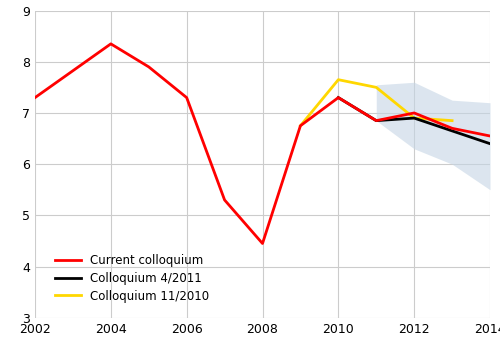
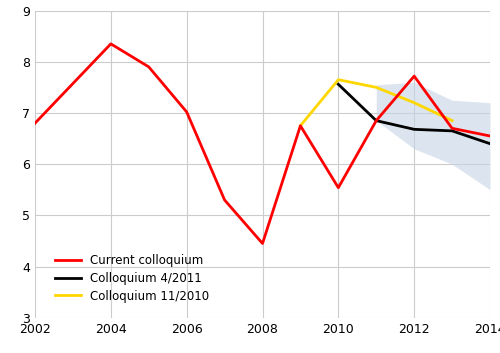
Current colloquium/2002: 7.30 -> 6.80
Current colloquium/2006: 7.30 -> 7.02
Current colloquium/2010: 7.30 -> 5.54
Colloquium 4/2011/2010: 7.30 -> 7.56
Current colloquium/2012: 7.00 -> 7.72
Colloquium 4/2011/2012: 6.90 -> 6.68
Colloquium 11/2010/2012: 6.90 -> 7.20
